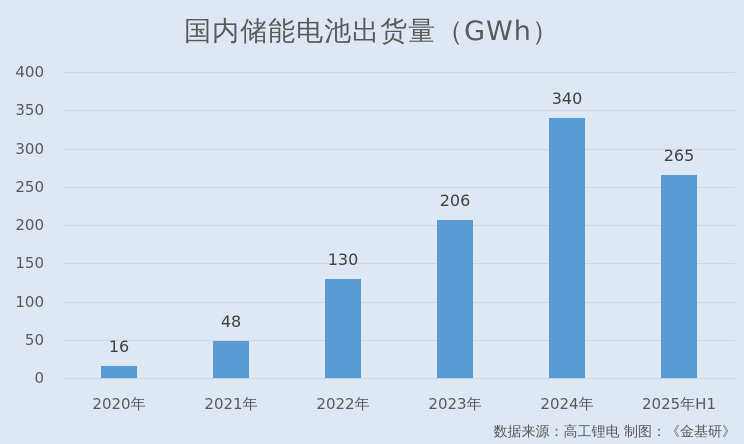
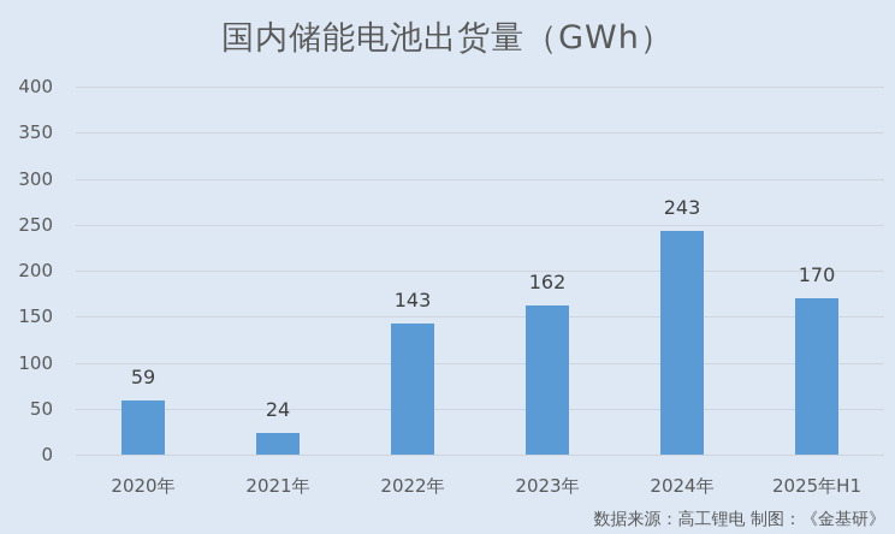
2020年: 16 -> 59
2021年: 48 -> 24
2022年: 130 -> 143
2023年: 206 -> 162
2024年: 340 -> 243
2025年H1: 265 -> 170
